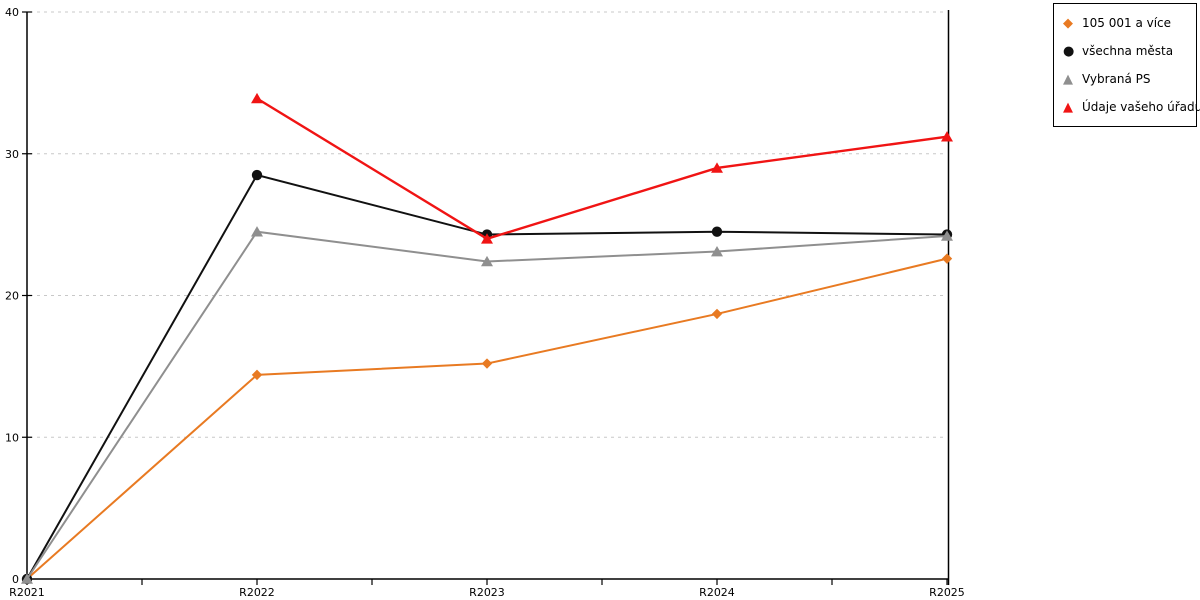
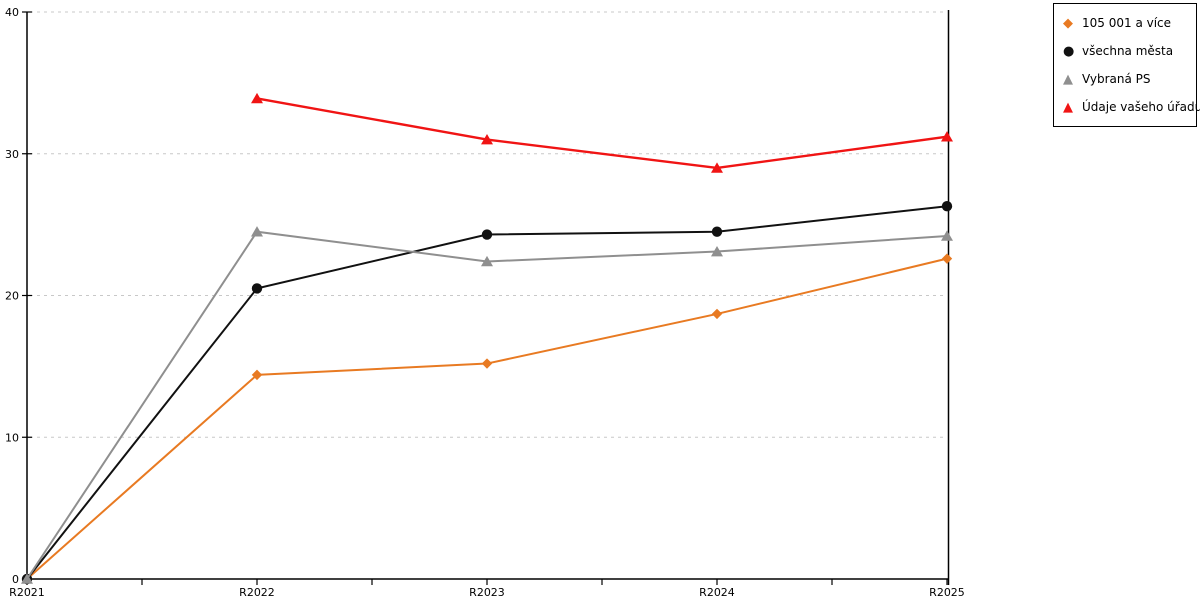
všechna města/R2022: 28.5 -> 20.5
Údaje vašeho úřadu/R2023: 24.0 -> 31.0
všechna města/R2025: 24.3 -> 26.3
